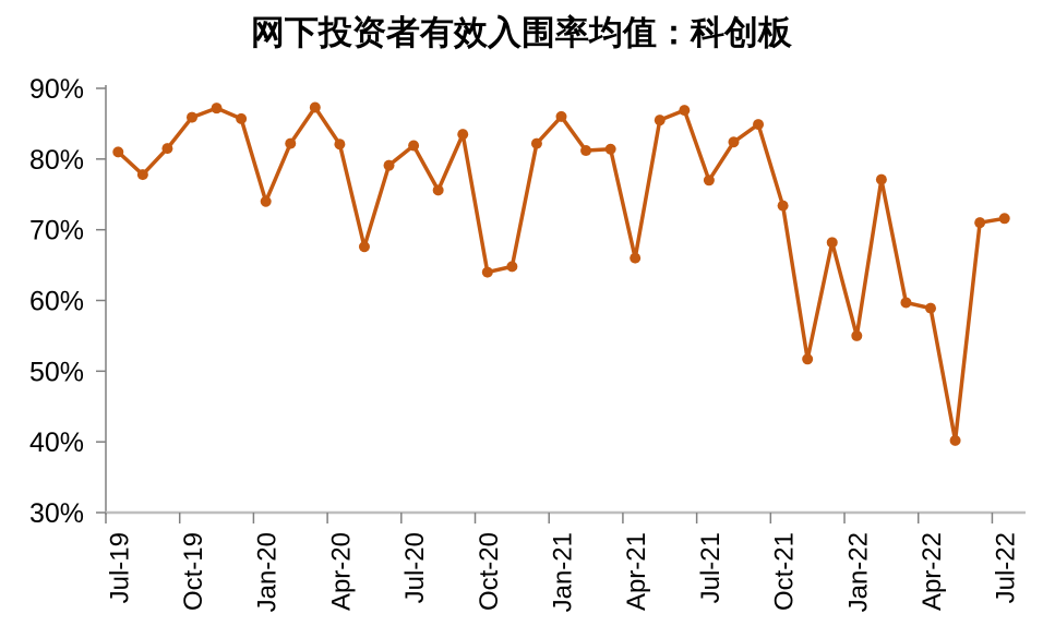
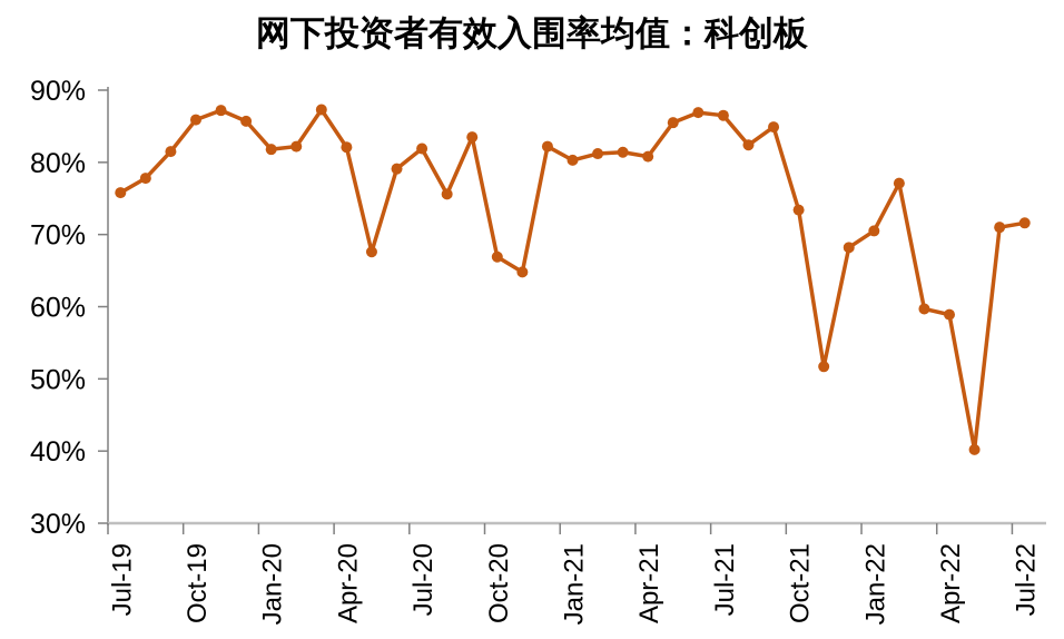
Jul-19: 81% -> 76%
Jan-20: 74% -> 82%
Oct-20: 64% -> 67%
Jan-21: 86% -> 80%
Apr-21: 66% -> 81%
Jul-21: 77% -> 86%
Jan-22: 55% -> 70%
